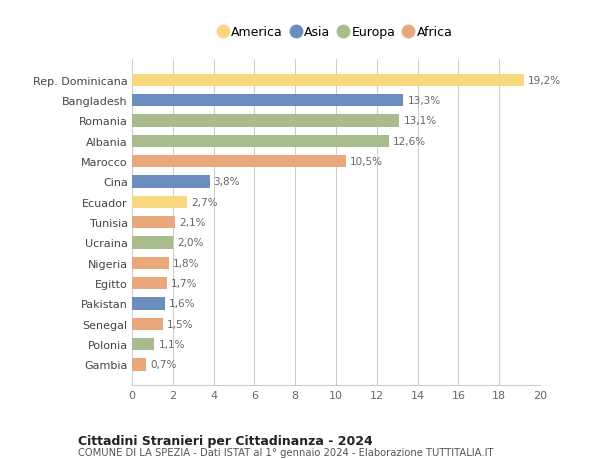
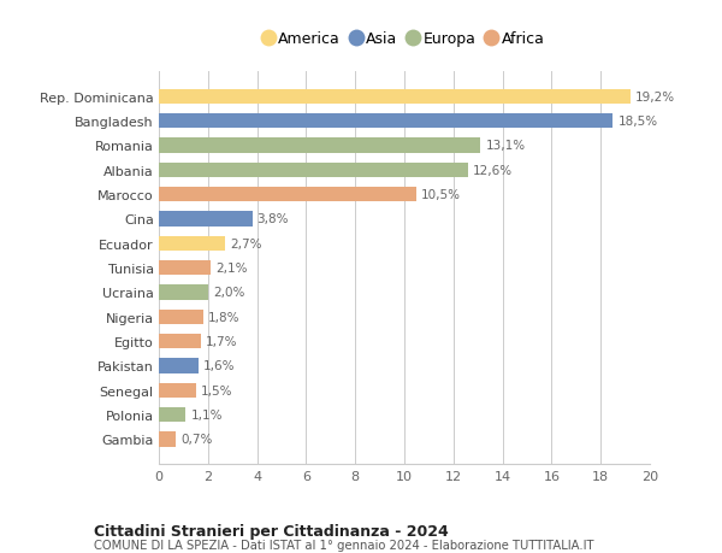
Bangladesh: 13,3% -> 18,5%
